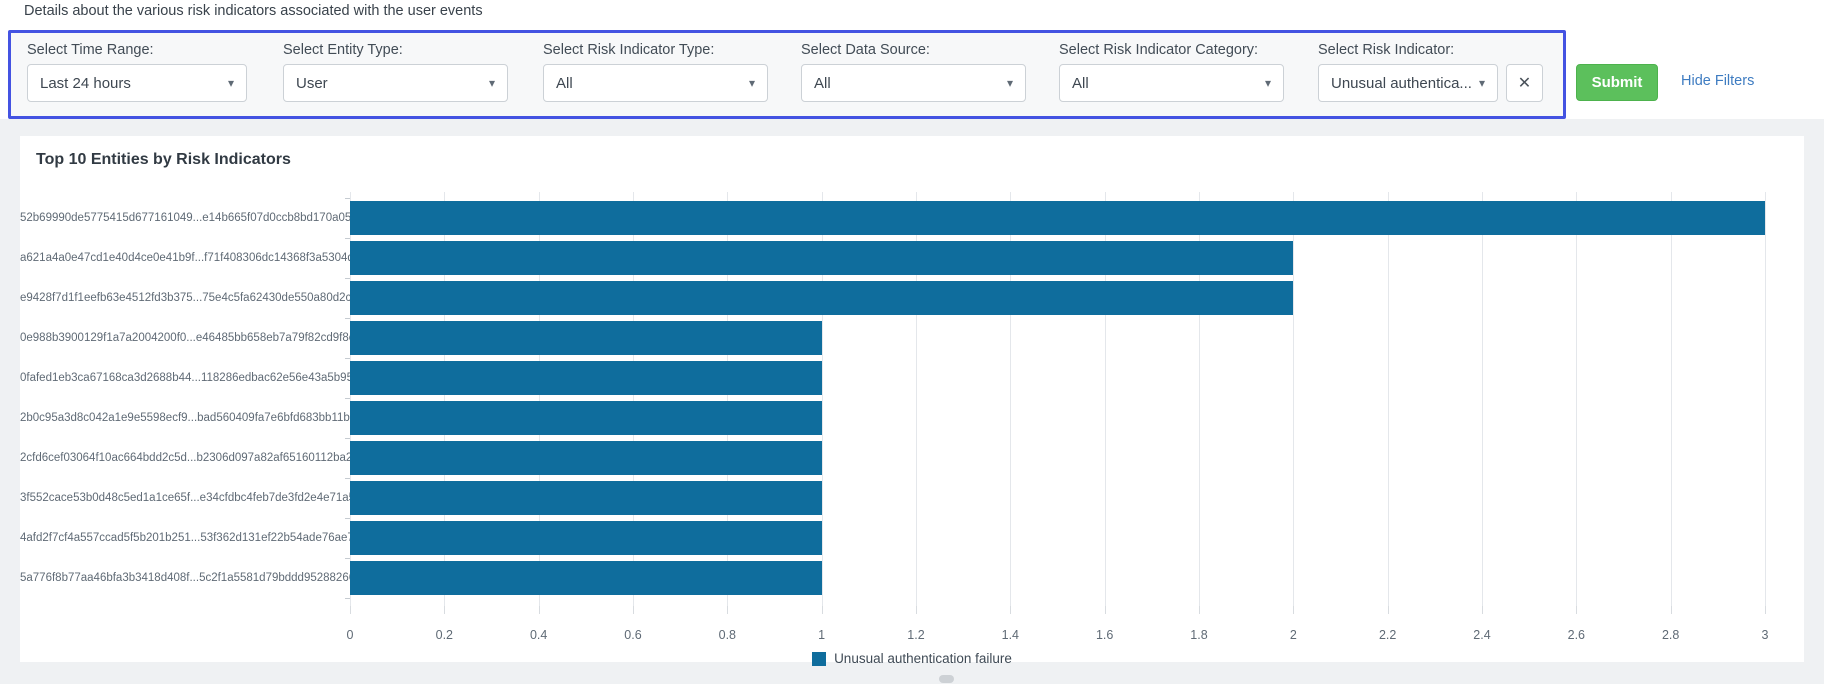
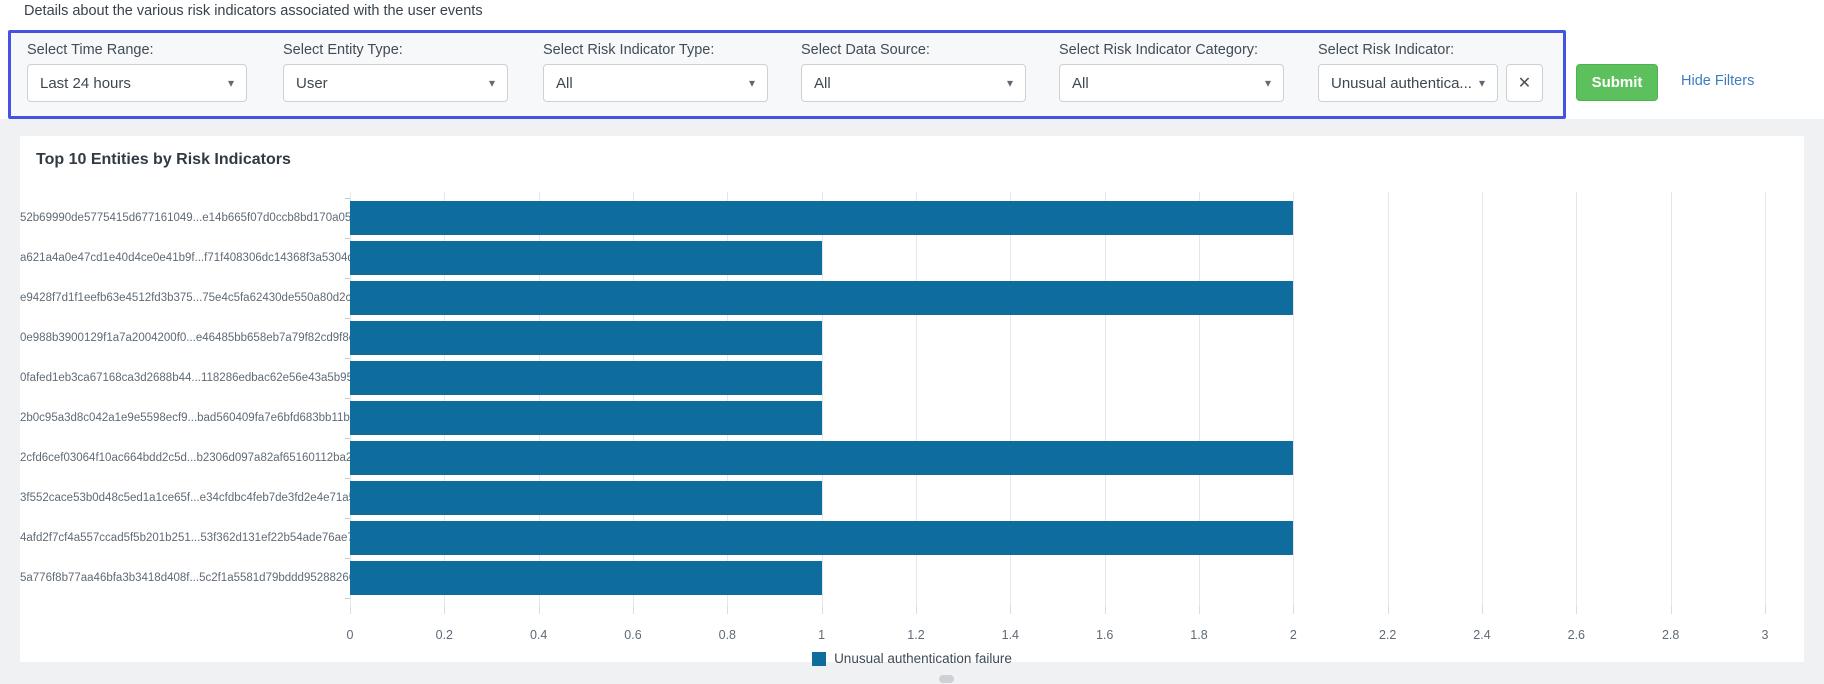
52b69990de5775415d677161049...e14b665f07d0ccb8bd170a0528d: 3 -> 2
a621a4a0e47cd1e40d4ce0e41b9f...f71f408306dc14368f3a5304d332: 2 -> 1
2cfd6cef03064f10ac664bdd2c5d...b2306d097a82af65160112ba2c7: 1 -> 2
4afd2f7cf4a557ccad5f5b201b251...53f362d131ef22b54ade76ae7a2d: 1 -> 2
